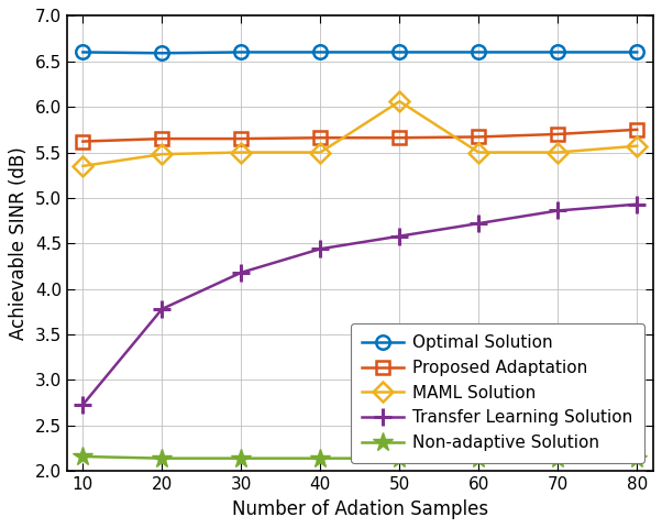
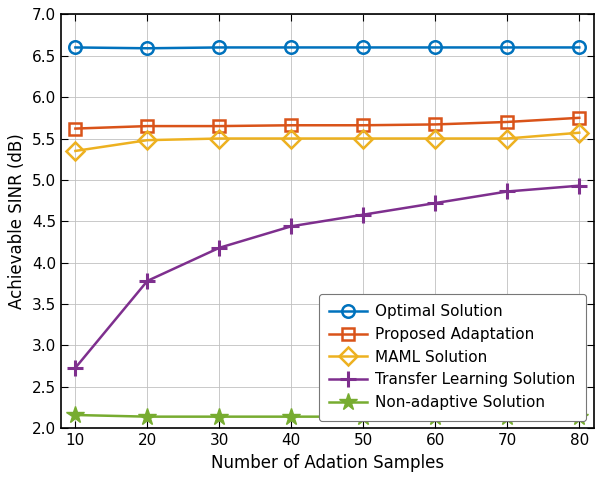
MAML Solution/50: 6.06 -> 5.50
